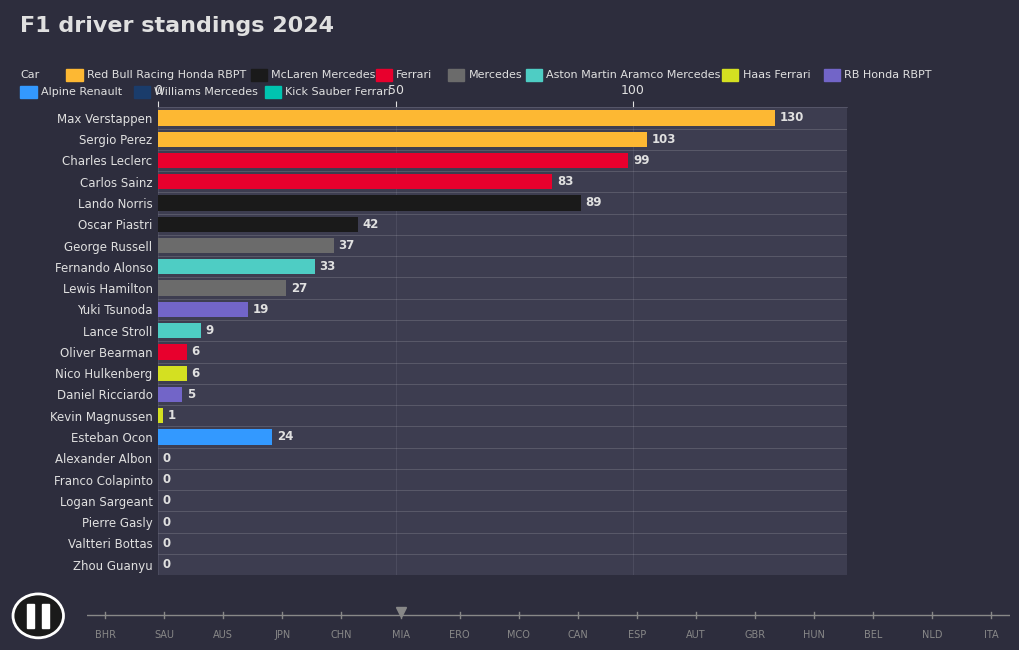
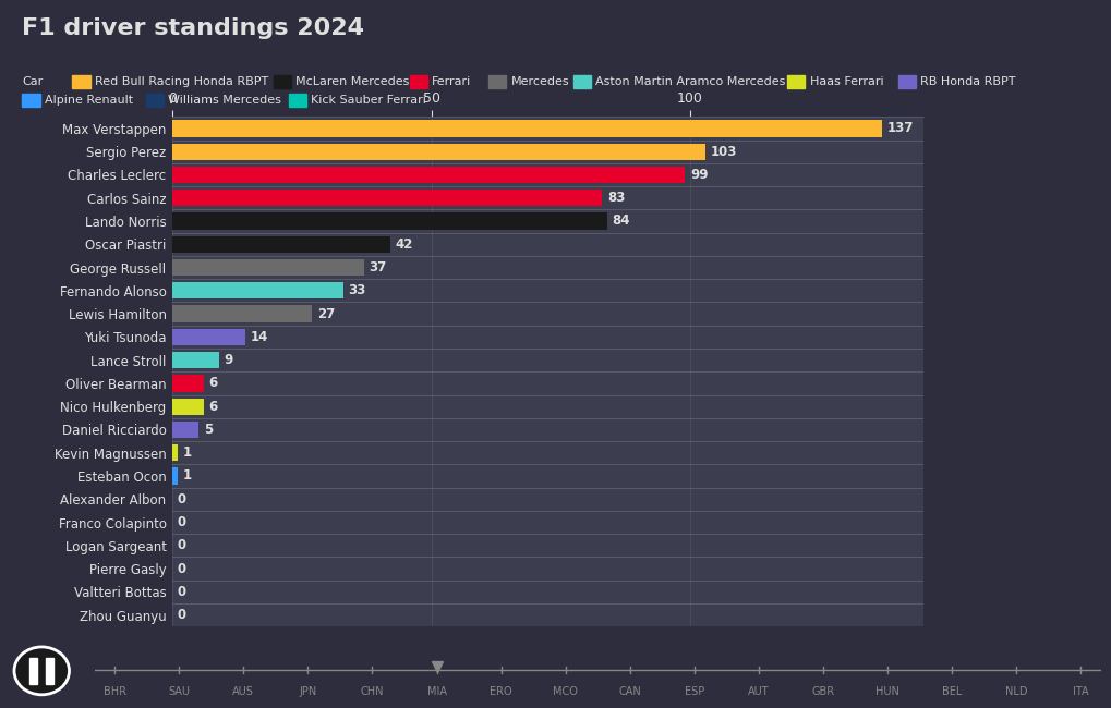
Max Verstappen: 130 -> 137
Lando Norris: 89 -> 84
Yuki Tsunoda: 19 -> 14
Esteban Ocon: 24 -> 1
